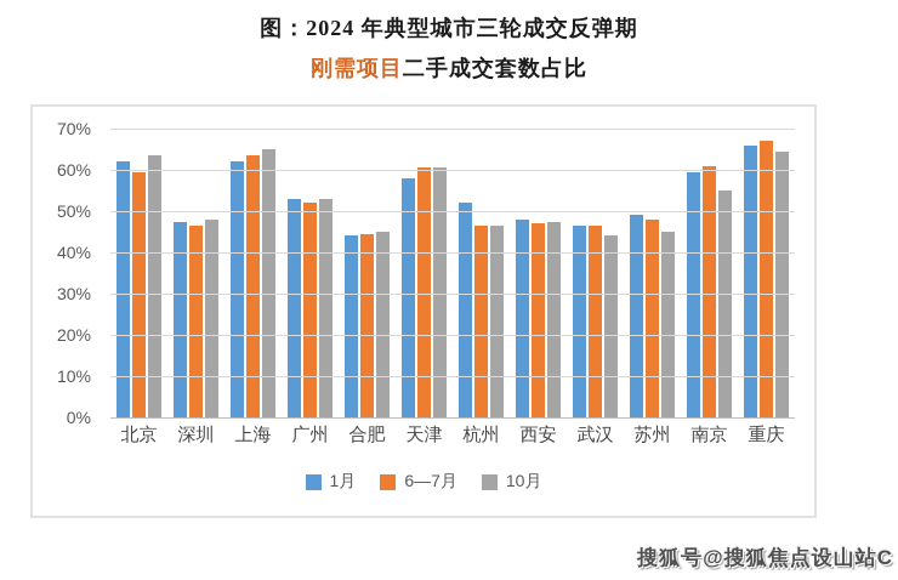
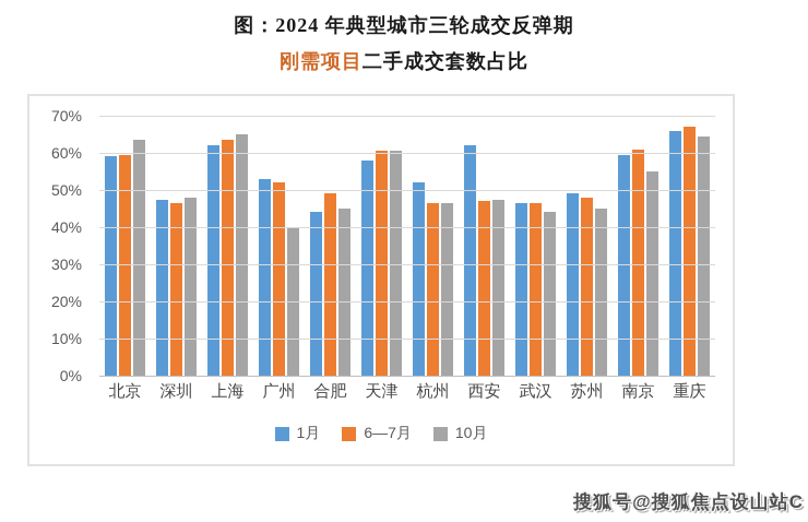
1月/北京: 62% -> 59%
10月/广州: 53% -> 40%
6—7月/合肥: 44% -> 49%
1月/西安: 48% -> 62%
